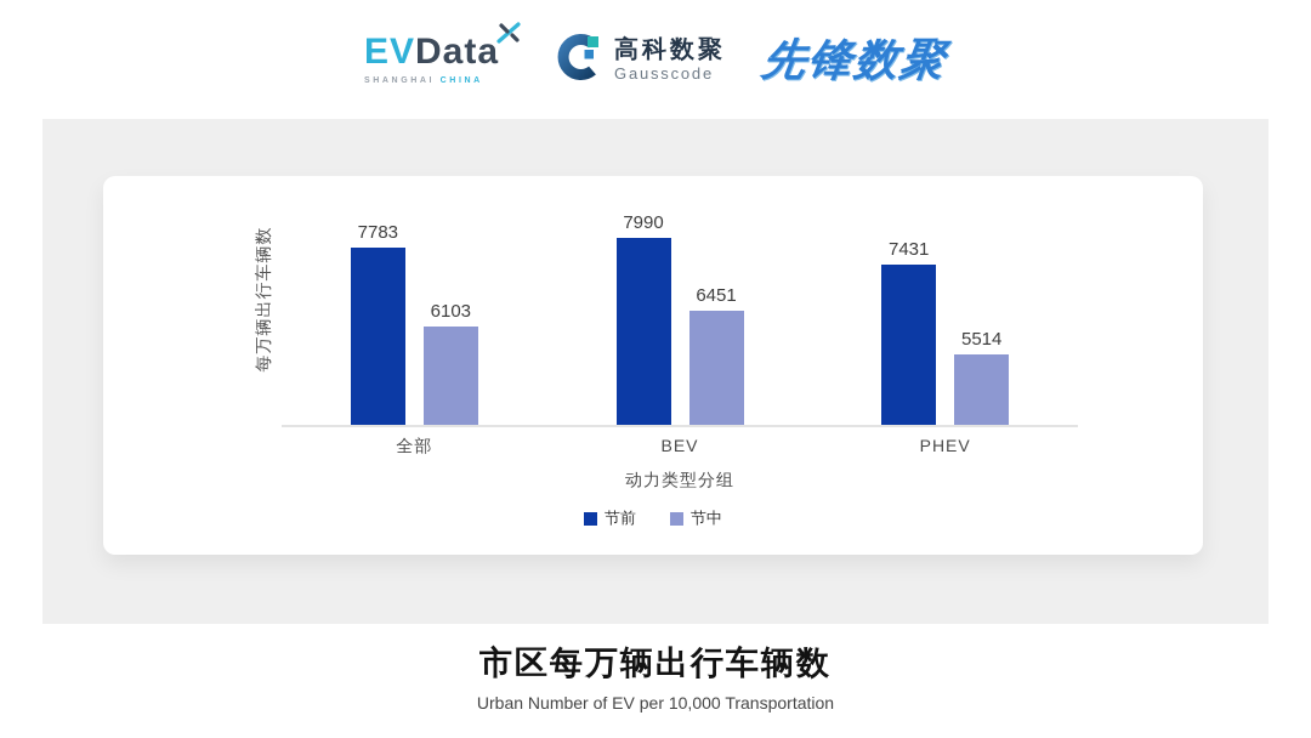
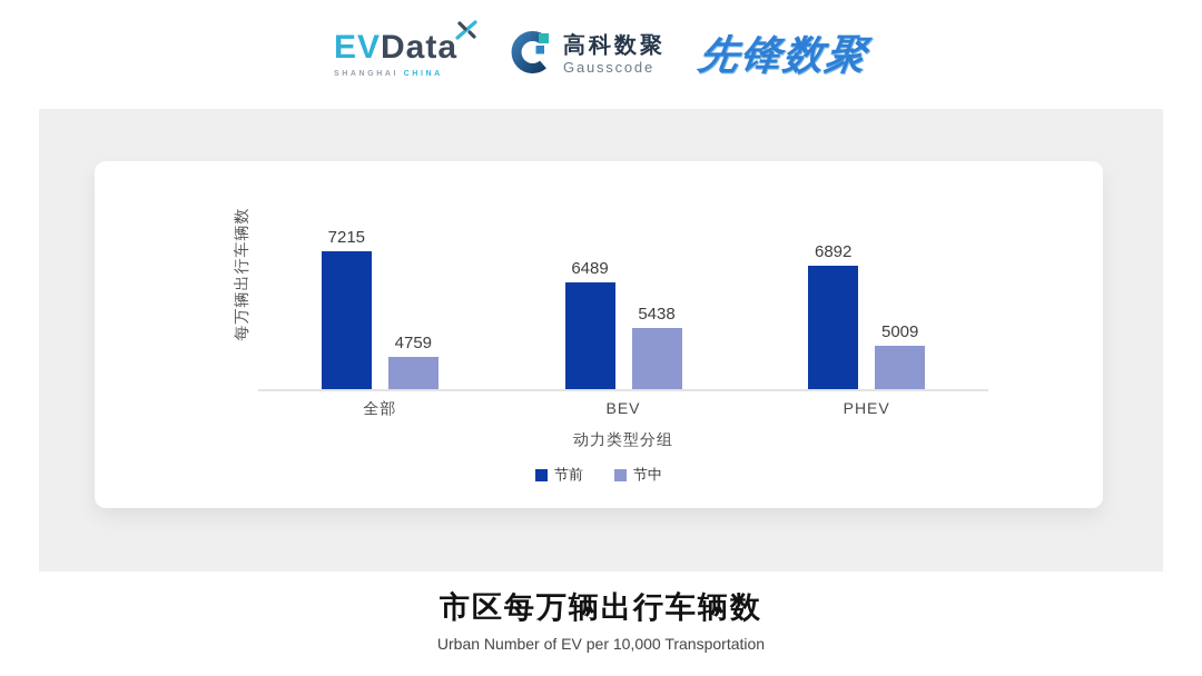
节前/全部: 7783 -> 7215
节中/全部: 6103 -> 4759
节前/BEV: 7990 -> 6489
节中/BEV: 6451 -> 5438
节前/PHEV: 7431 -> 6892
节中/PHEV: 5514 -> 5009
